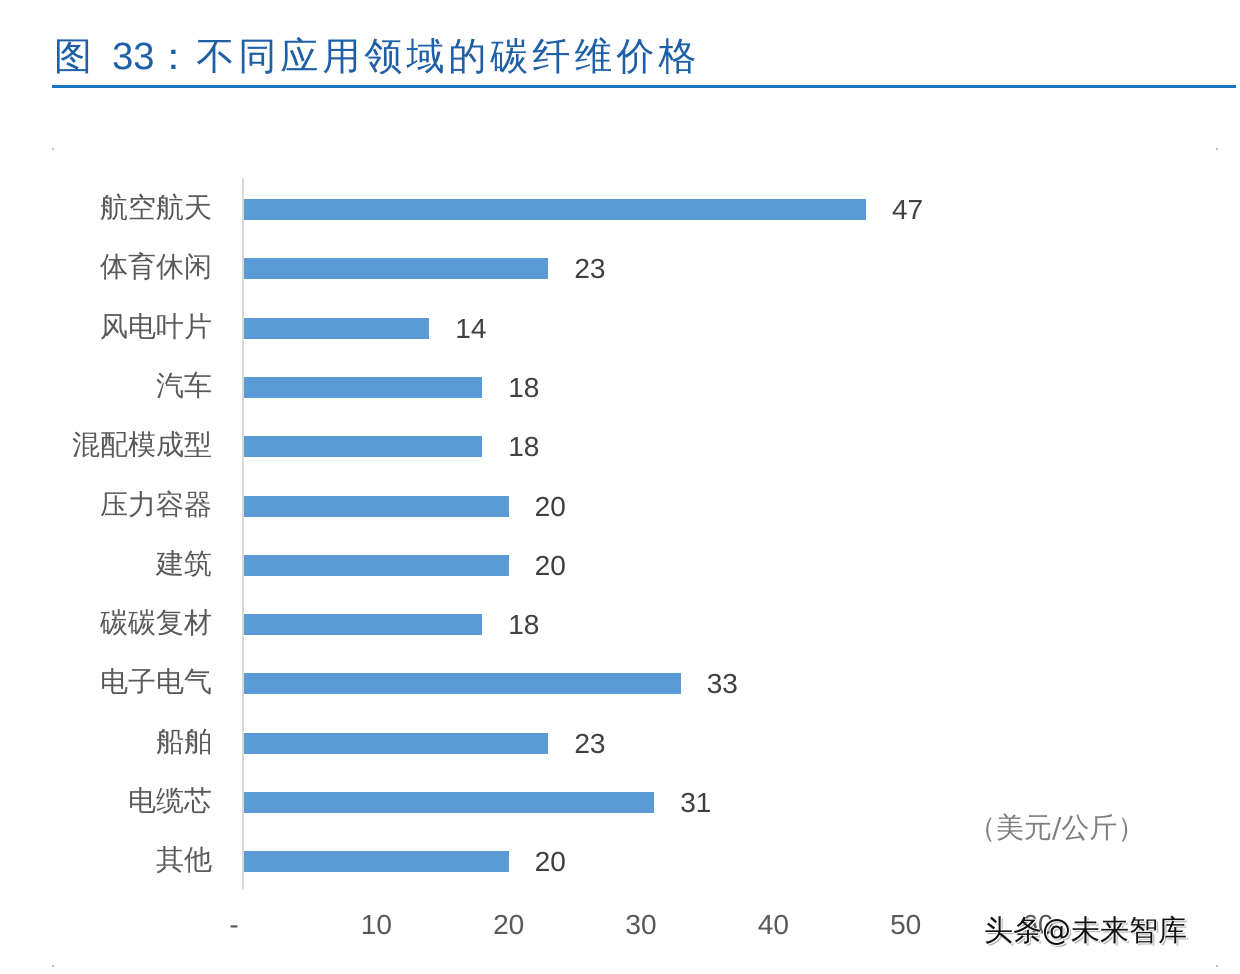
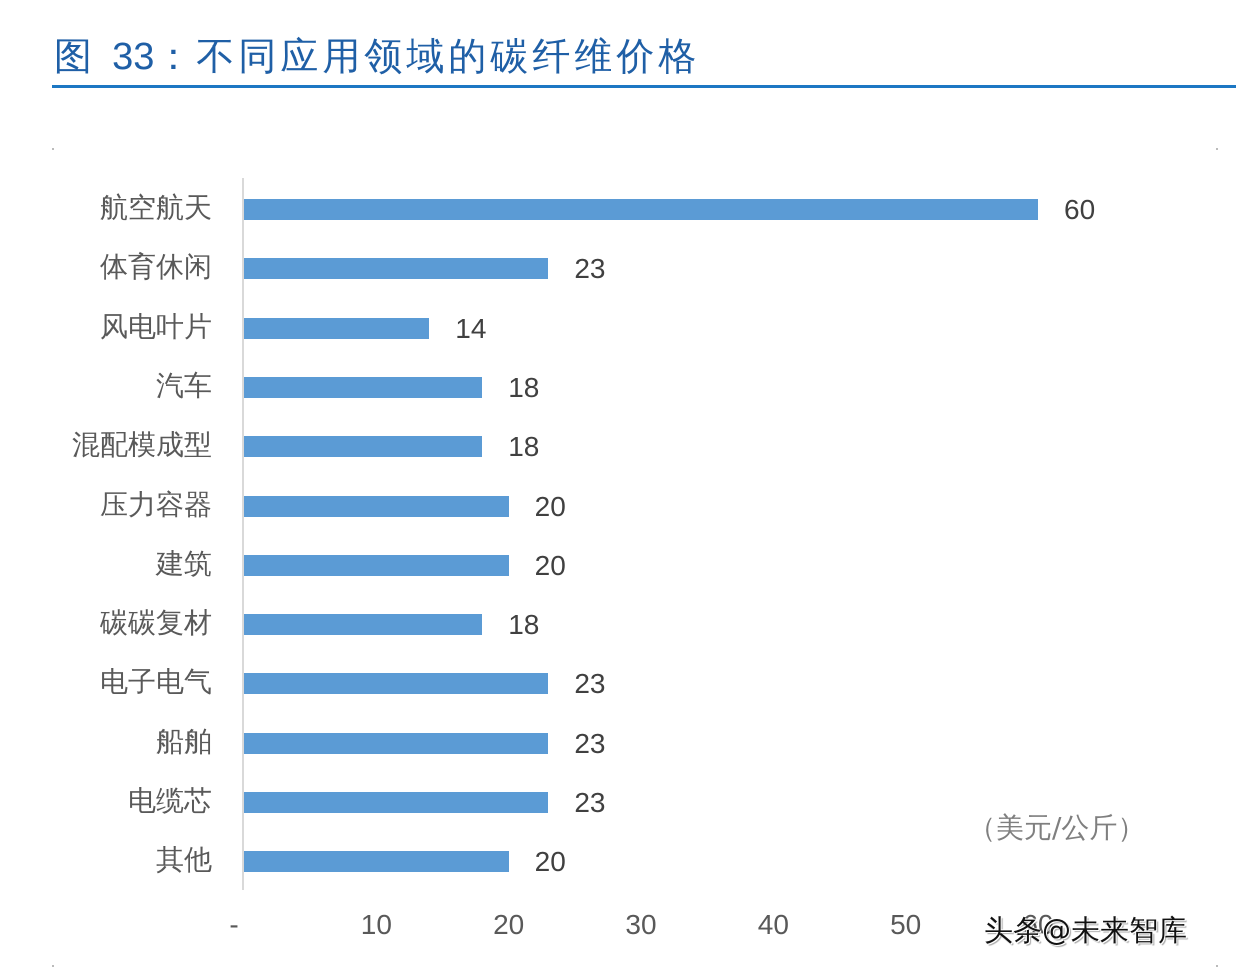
航空航天: 47 -> 60
电子电气: 33 -> 23
电缆芯: 31 -> 23
